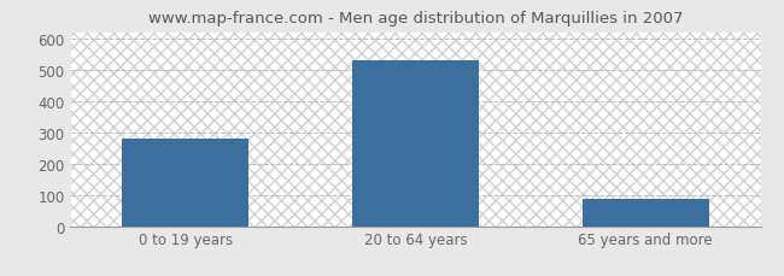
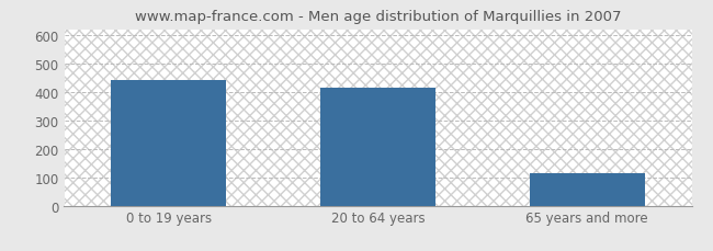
0 to 19 years: 280 -> 440
20 to 64 years: 528 -> 415
65 years and more: 87 -> 115
